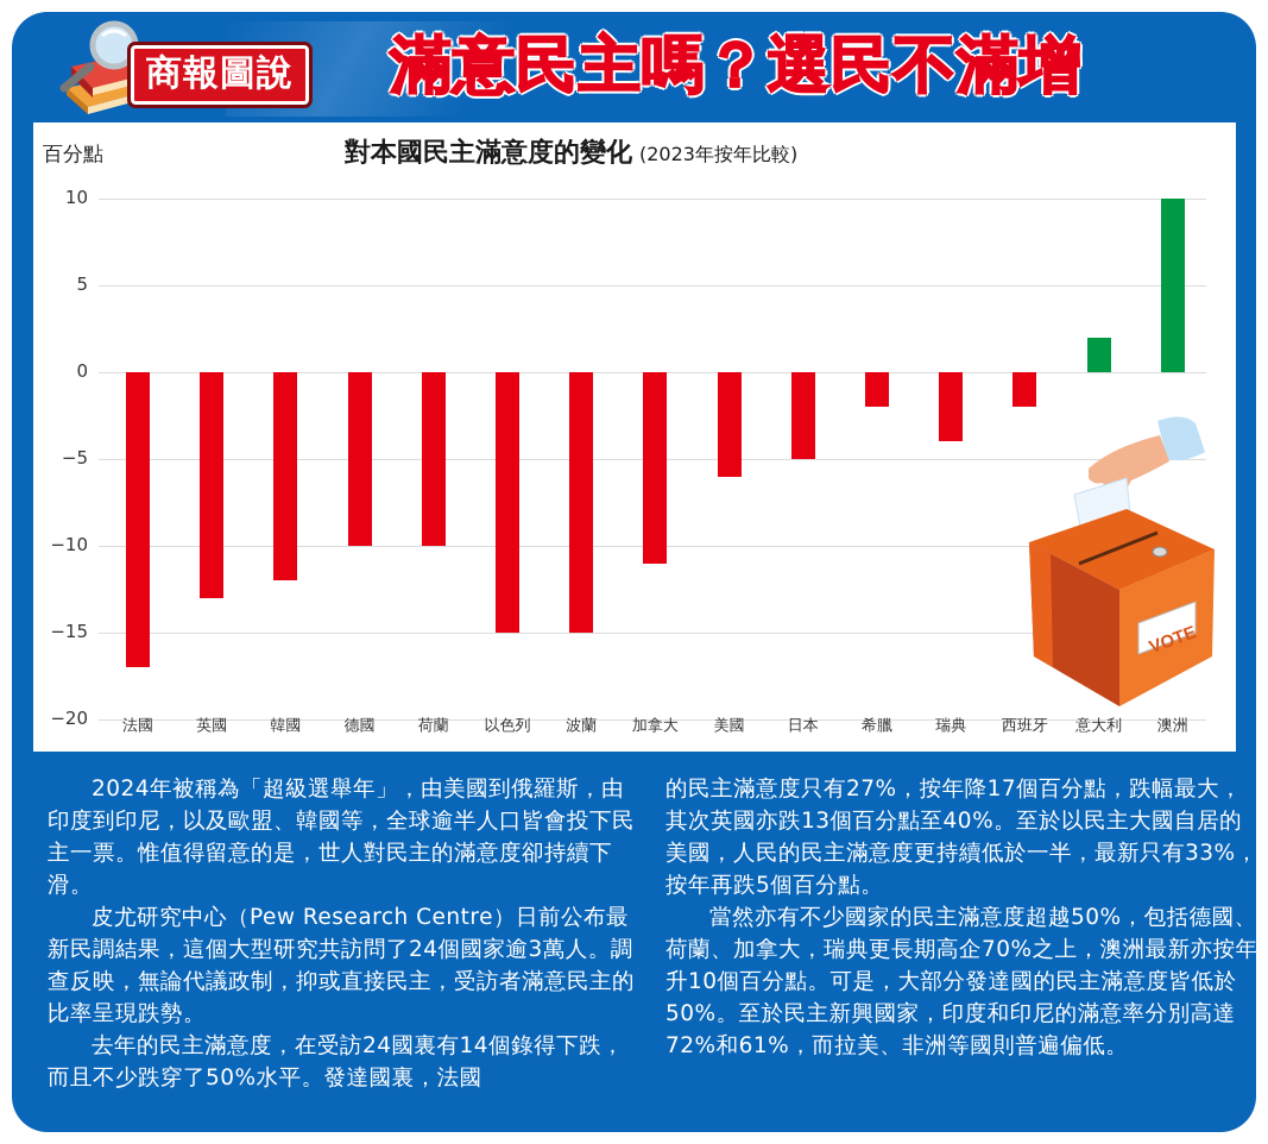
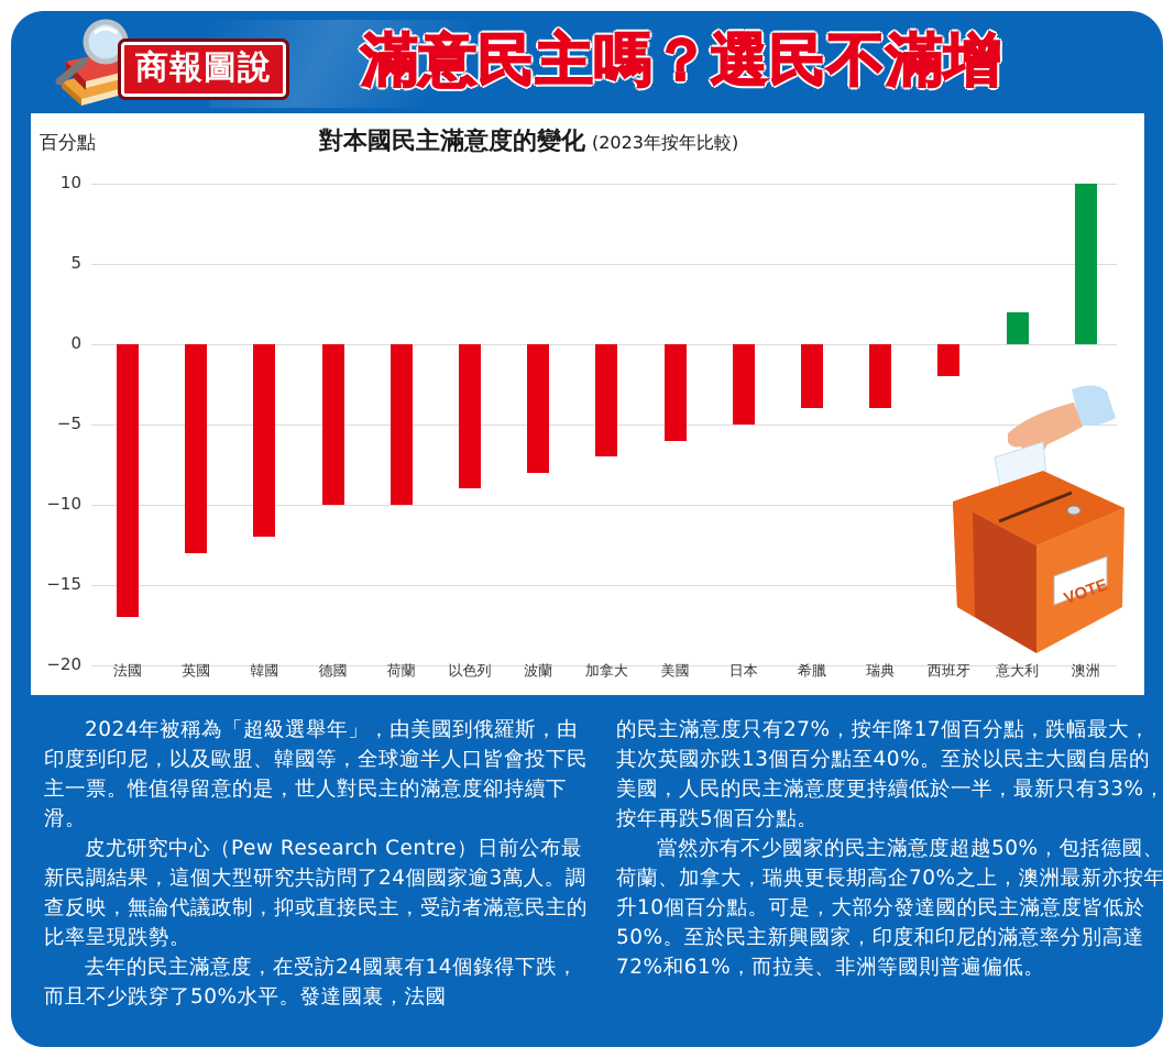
以色列: -15 -> -9
波蘭: -15 -> -8
加拿大: -11 -> -7
希臘: -2 -> -4
